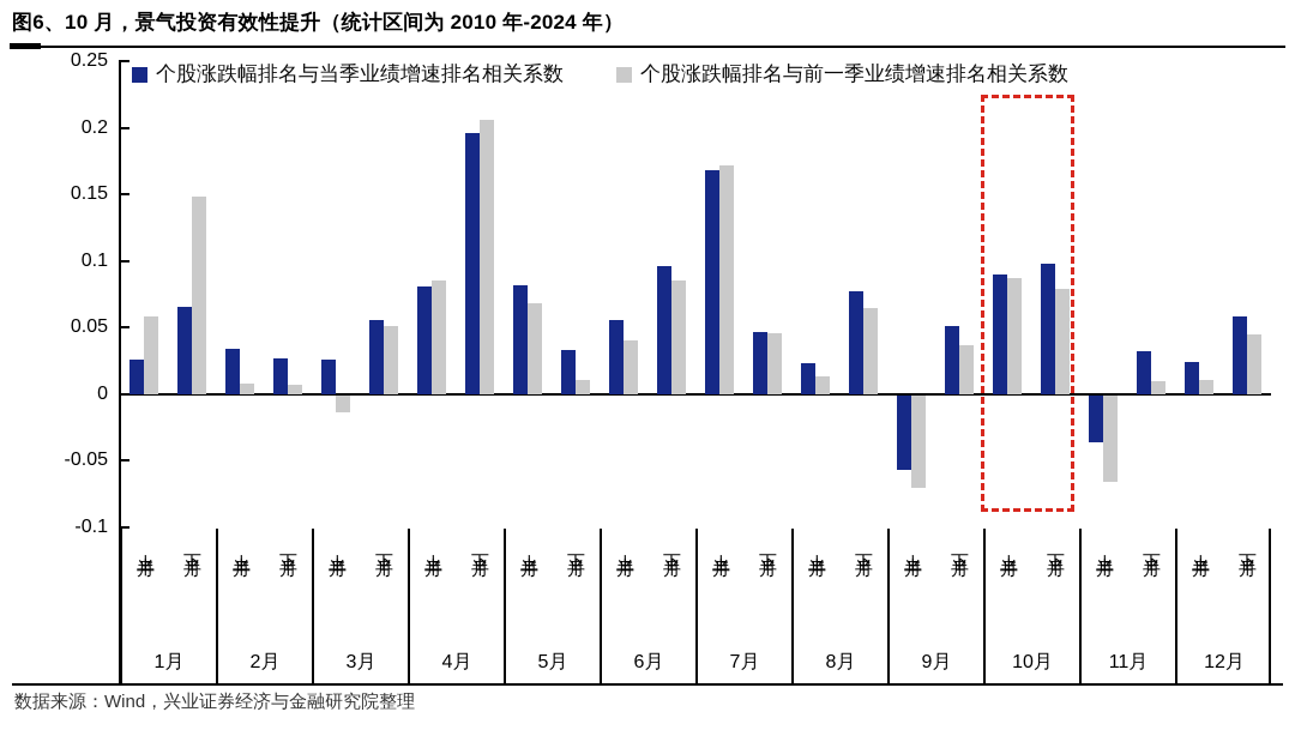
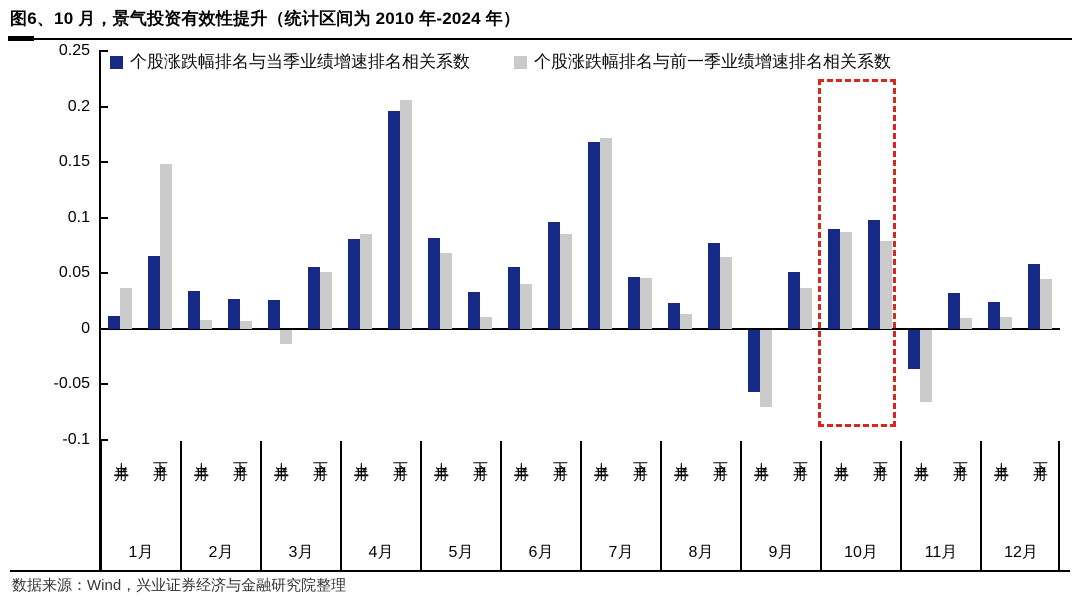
个股涨跌幅排名与当季业绩增速排名相关系数/1月上半月: 0.026 -> 0.012
个股涨跌幅排名与前一季业绩增速排名相关系数/1月上半月: 0.058 -> 0.037
